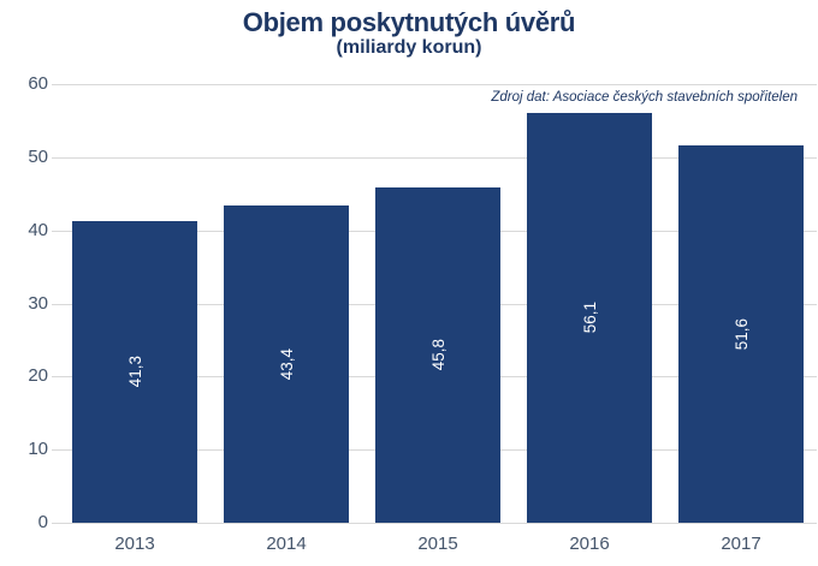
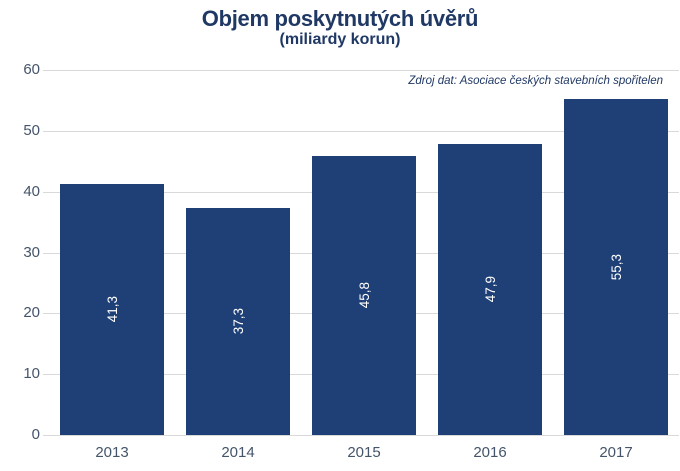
2014: 43,4 -> 37,3
2016: 56,1 -> 47,9
2017: 51,6 -> 55,3
